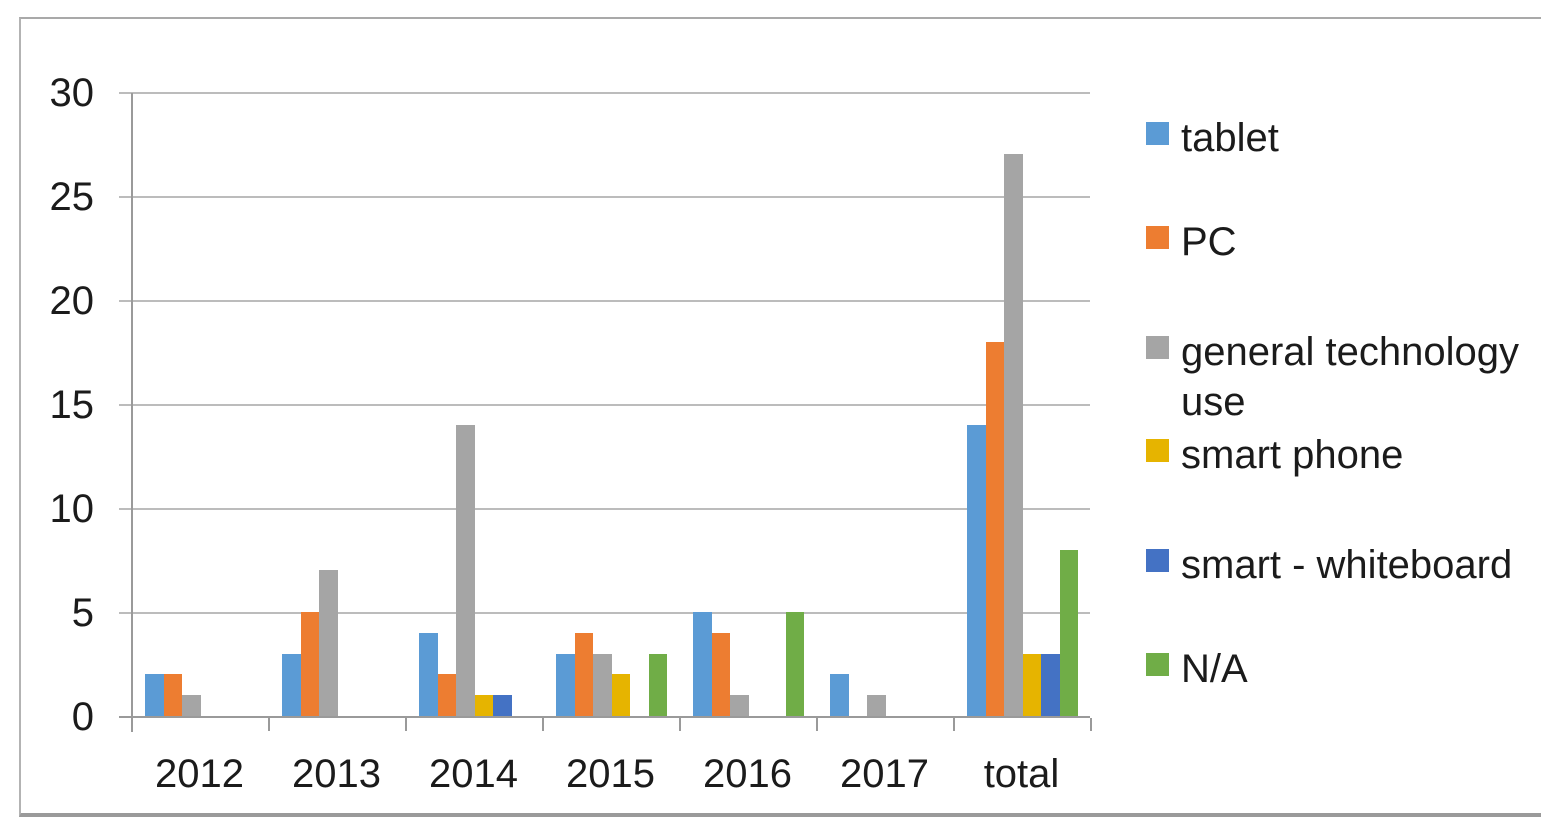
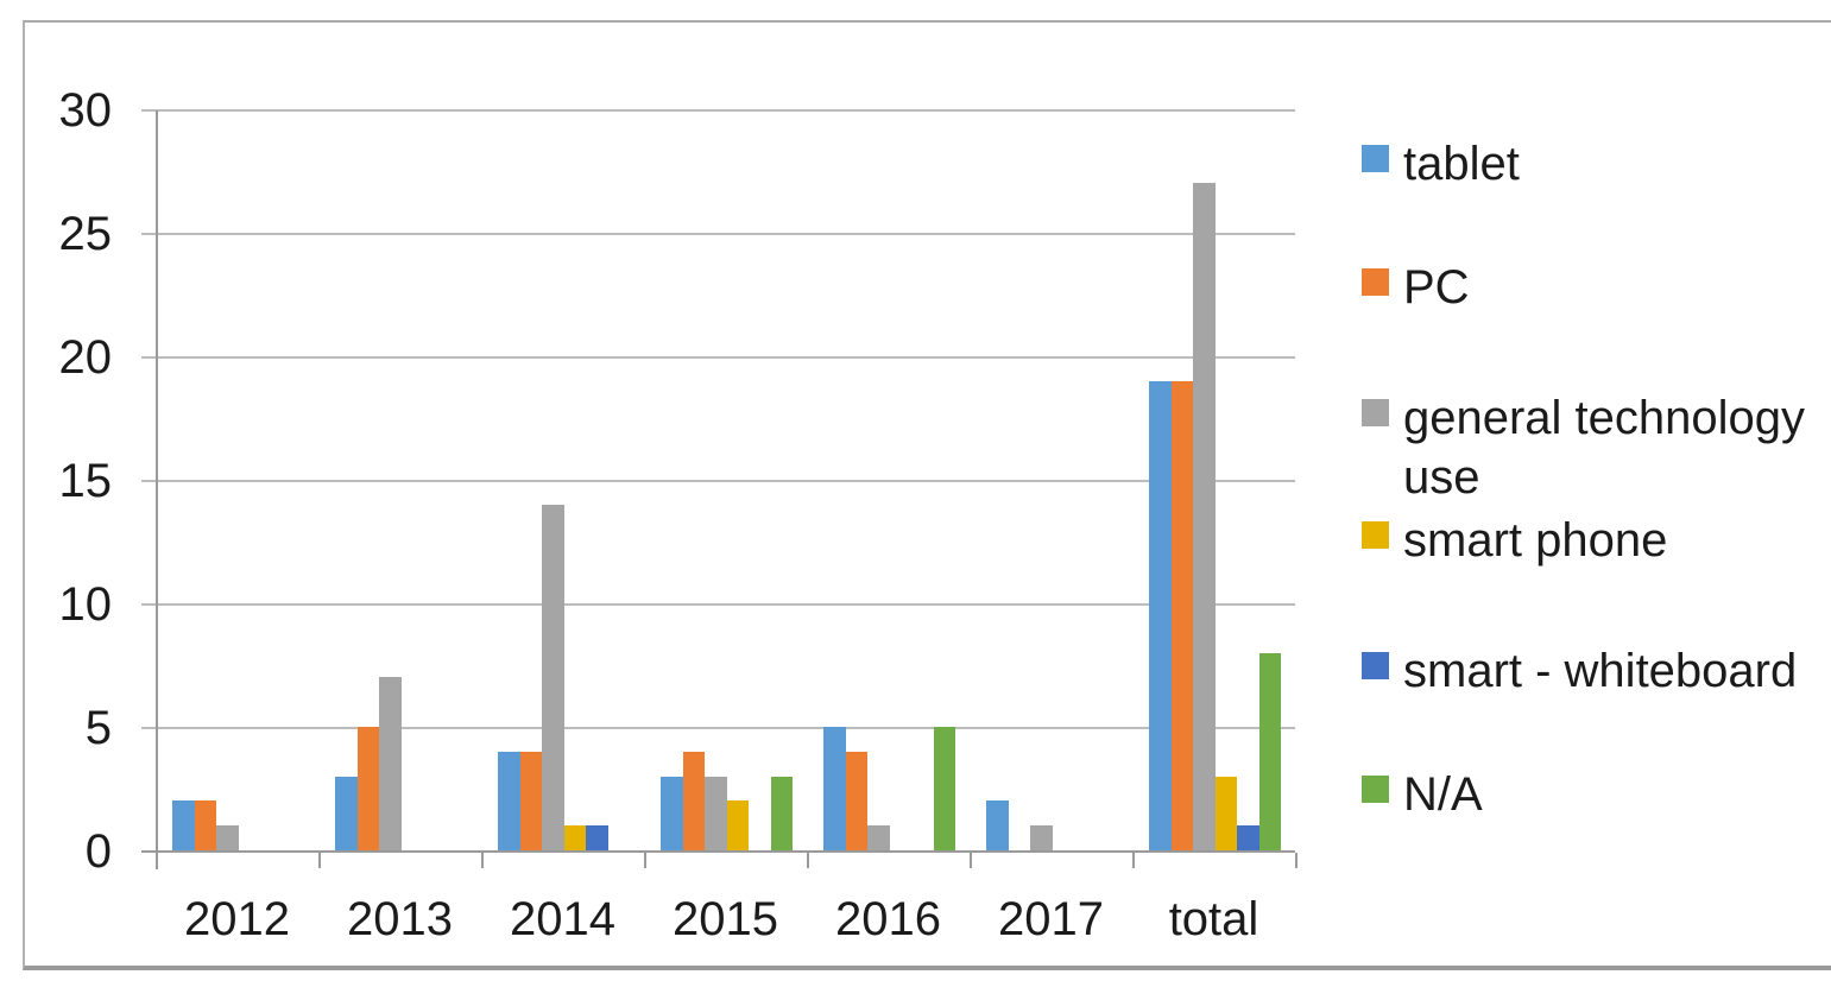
PC/2014: 2 -> 4
tablet/total: 14 -> 19
PC/total: 18 -> 19
smart - whiteboard/total: 3 -> 1
